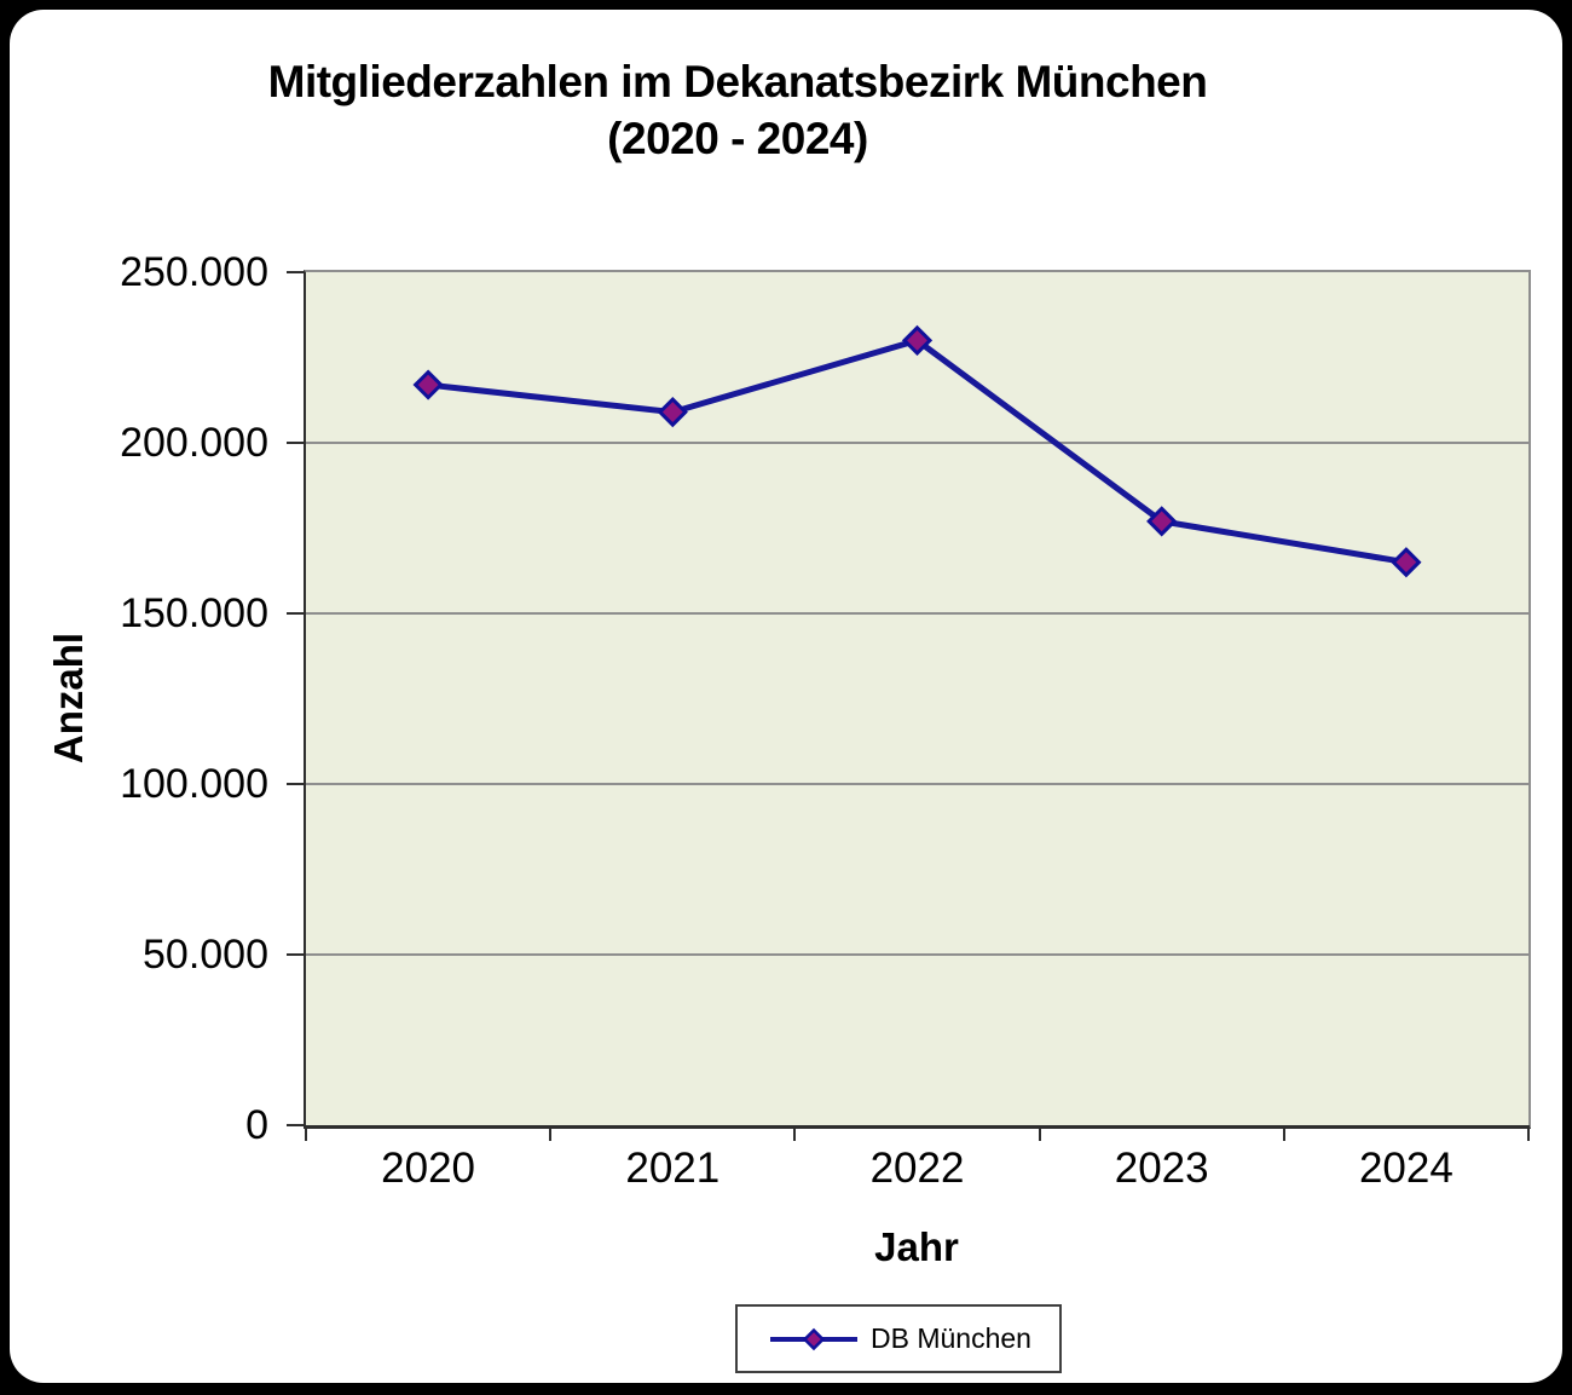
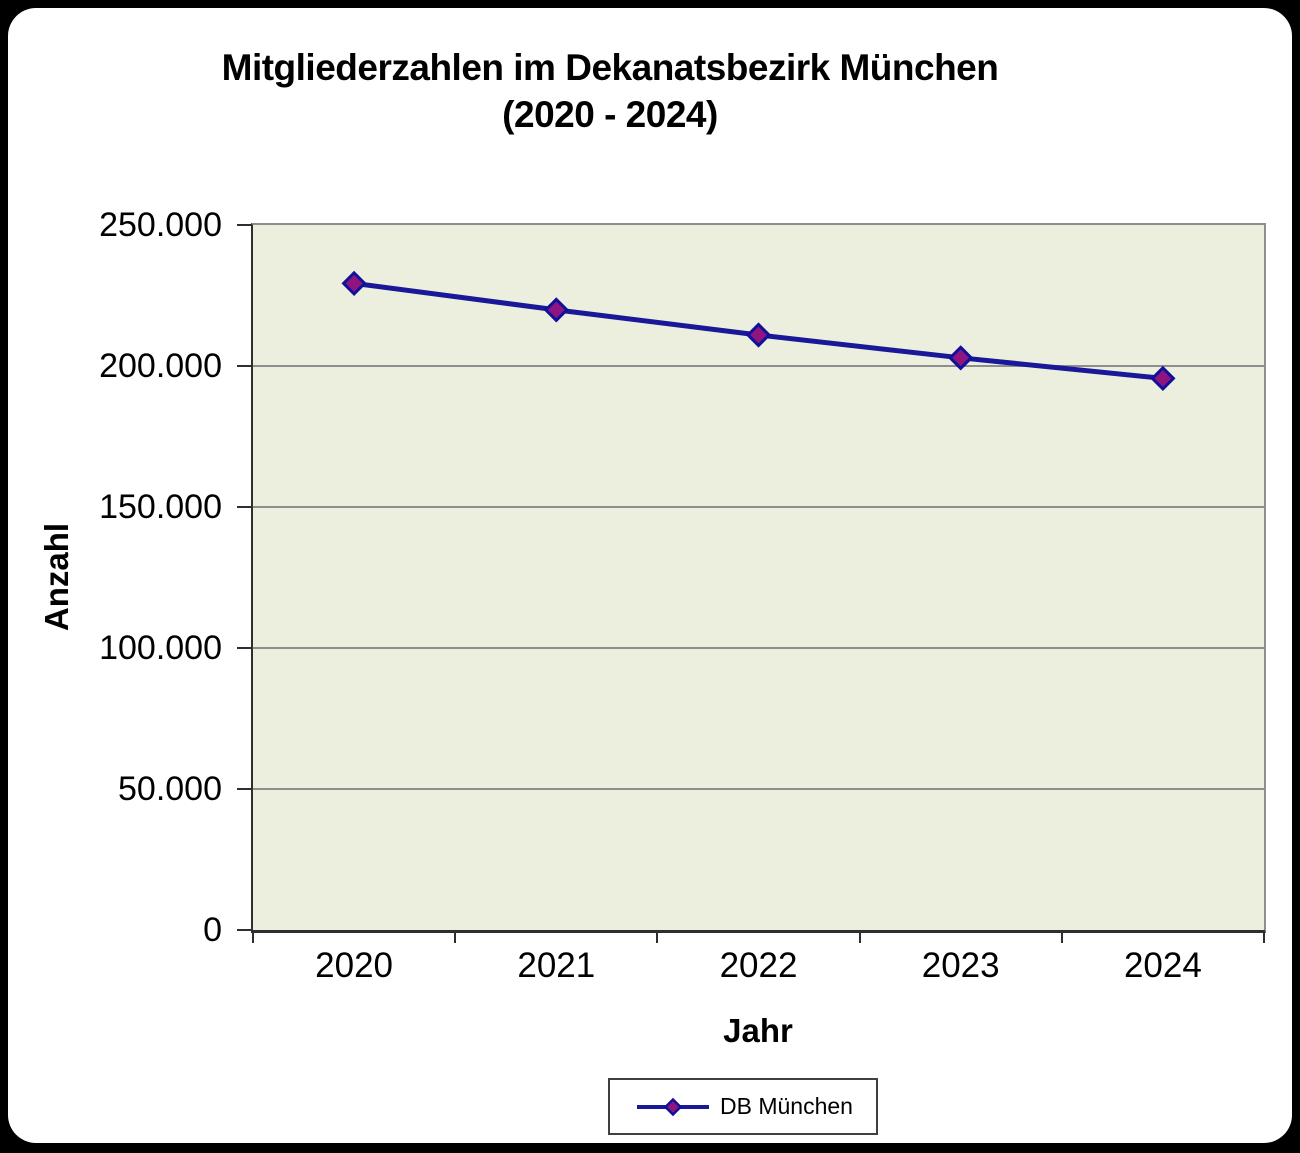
2020: 217000 -> 229000
2021: 209000 -> 220000
2022: 230000 -> 211000
2023: 177000 -> 203000
2024: 165000 -> 196000
